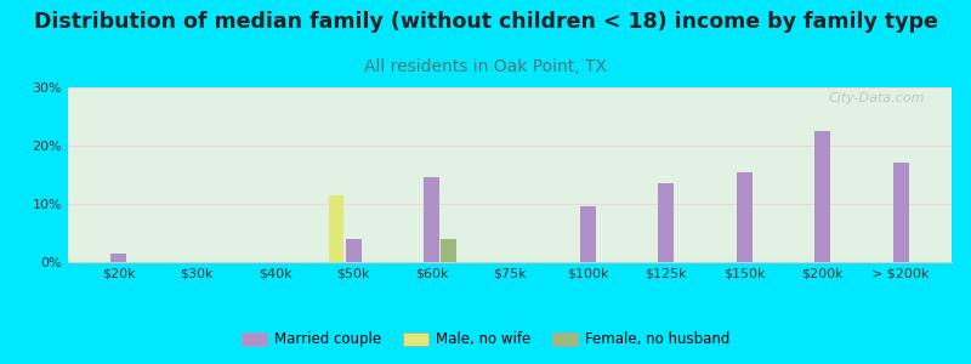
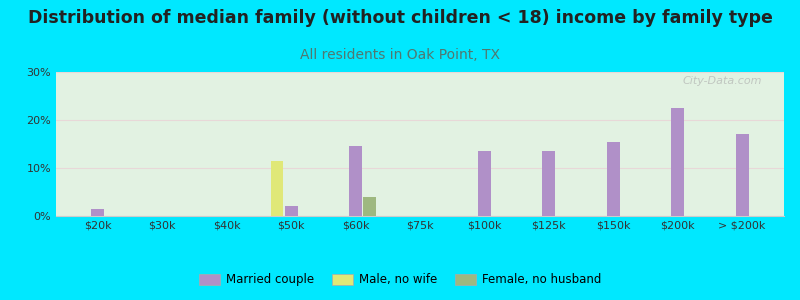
Married couple/$50k: 4.0% -> 2.0%
Married couple/$100k: 9.5% -> 13.5%
